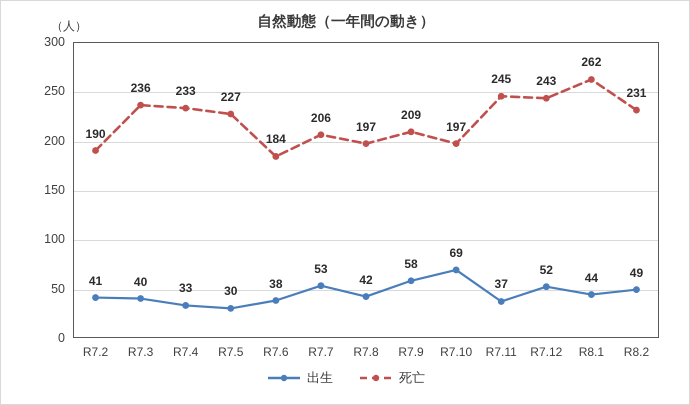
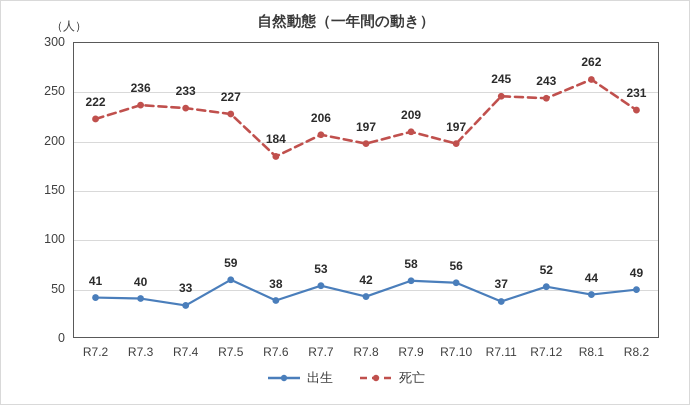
死亡/R7.2: 190 -> 222
出生/R7.5: 30 -> 59
出生/R7.10: 69 -> 56
